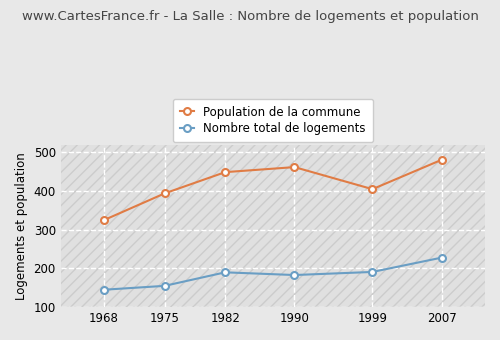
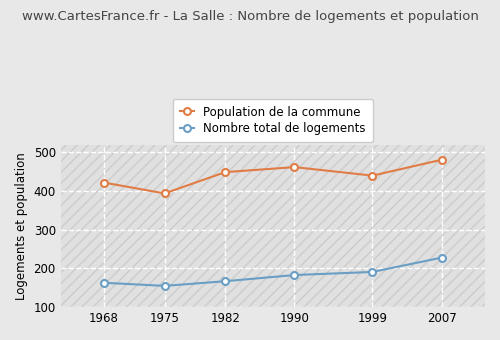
Nombre total de logements/1968: 145 -> 163
Population de la commune/1968: 325 -> 422
Nombre total de logements/1982: 190 -> 167
Population de la commune/1999: 405 -> 440
